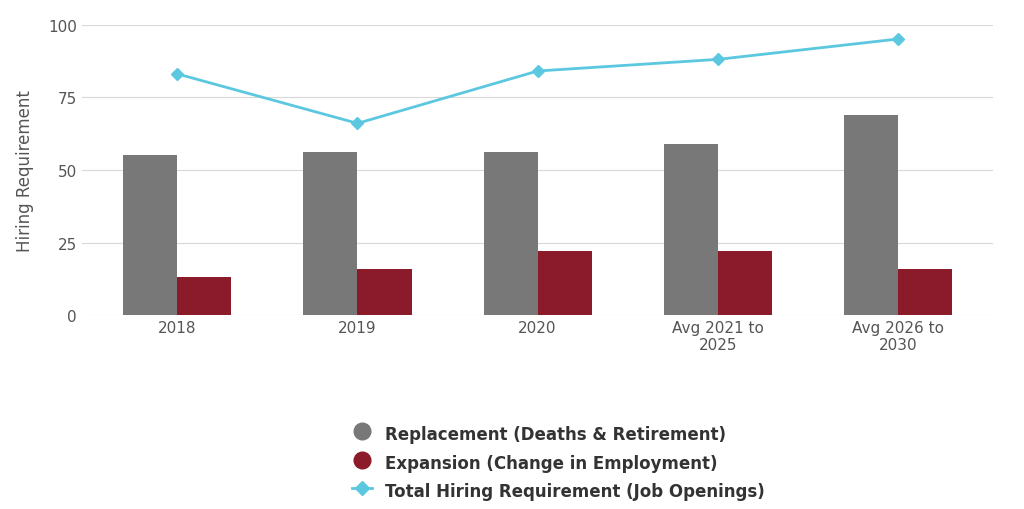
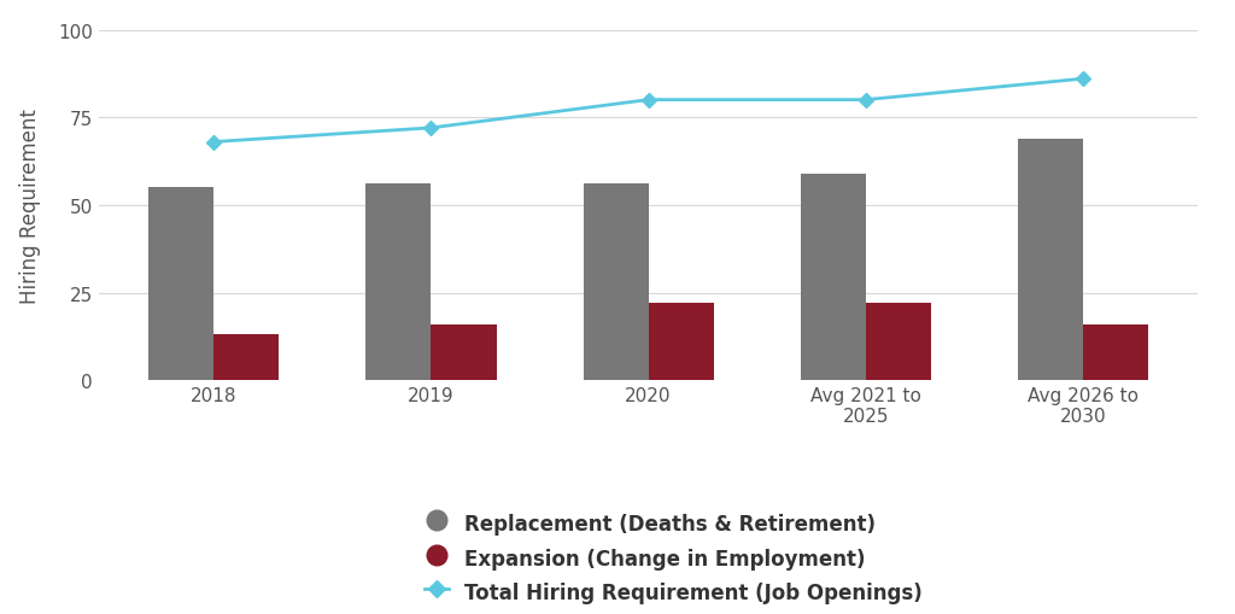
Total Hiring Requirement (Job Openings)/2018: 83 -> 68
Total Hiring Requirement (Job Openings)/2019: 66 -> 72
Total Hiring Requirement (Job Openings)/2020: 84 -> 80
Total Hiring Requirement (Job Openings)/Avg 2021 to 2025: 88 -> 80
Total Hiring Requirement (Job Openings)/Avg 2026 to 2030: 95 -> 86
